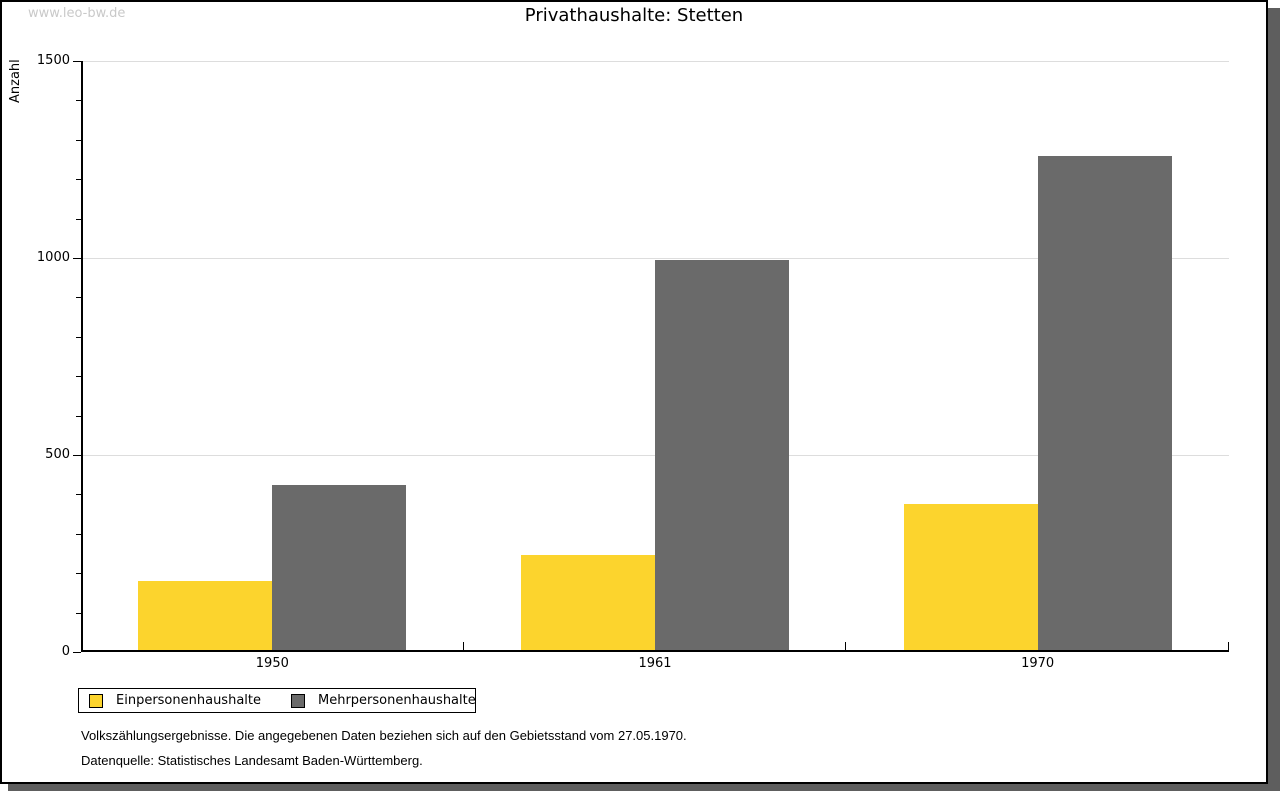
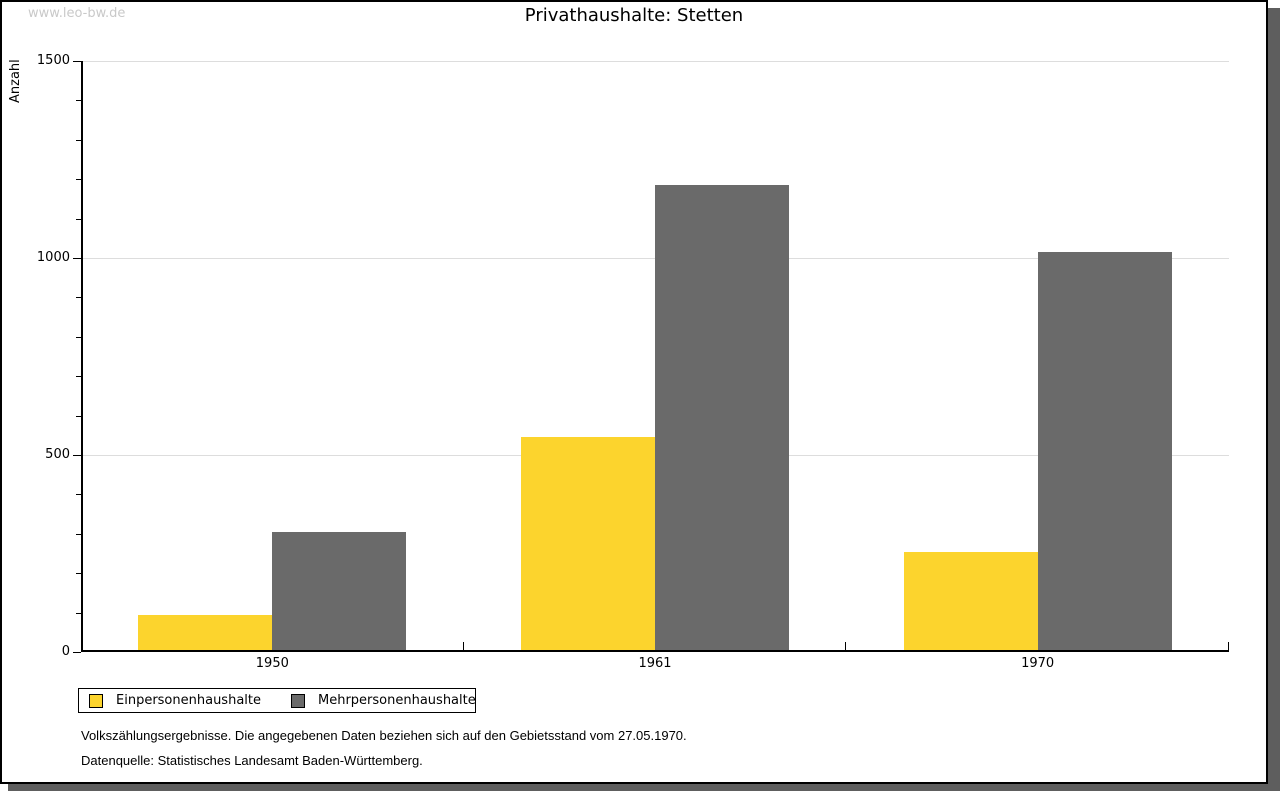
Einpersonenhaushalte/1950: 180 -> 90
Mehrpersonenhaushalte/1950: 420 -> 300
Einpersonenhaushalte/1961: 240 -> 540
Mehrpersonenhaushalte/1961: 990 -> 1180
Einpersonenhaushalte/1970: 370 -> 250
Mehrpersonenhaushalte/1970: 1260 -> 1010
